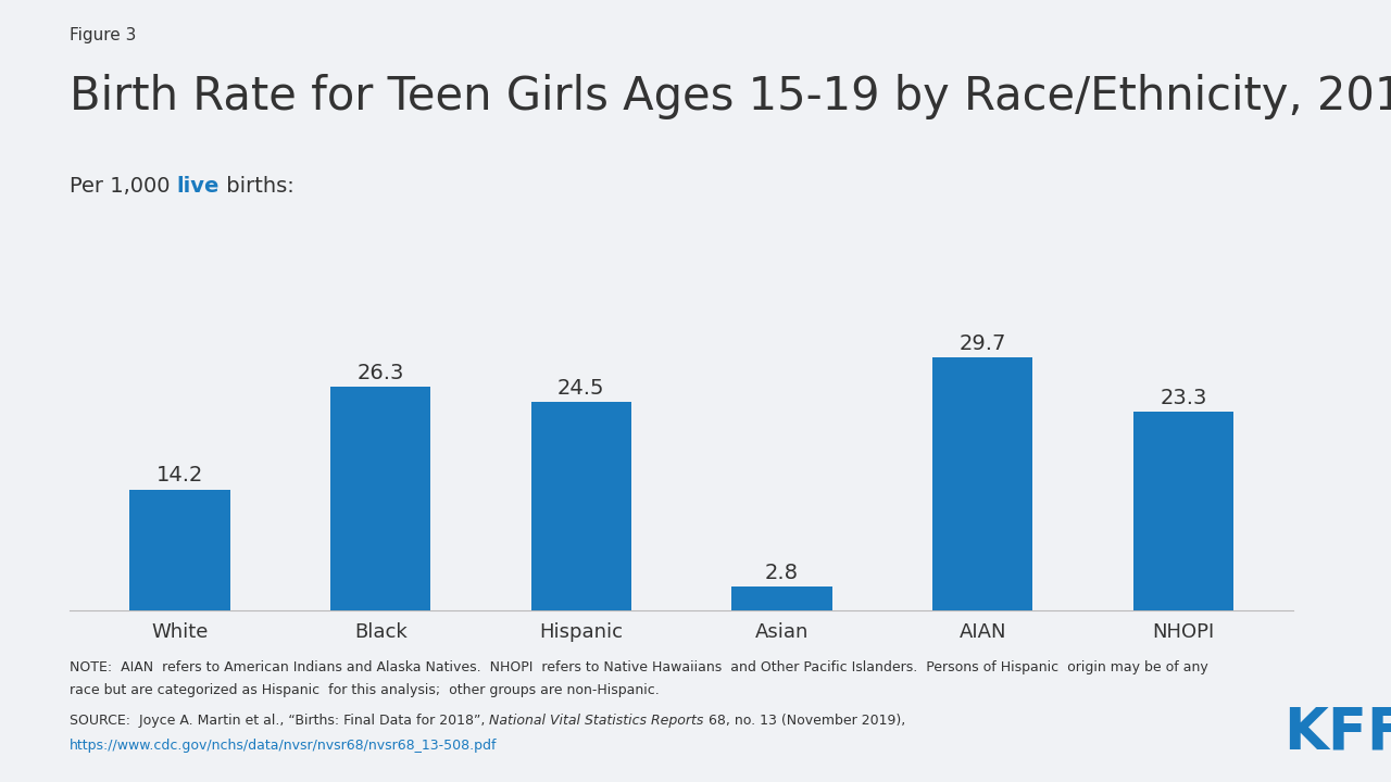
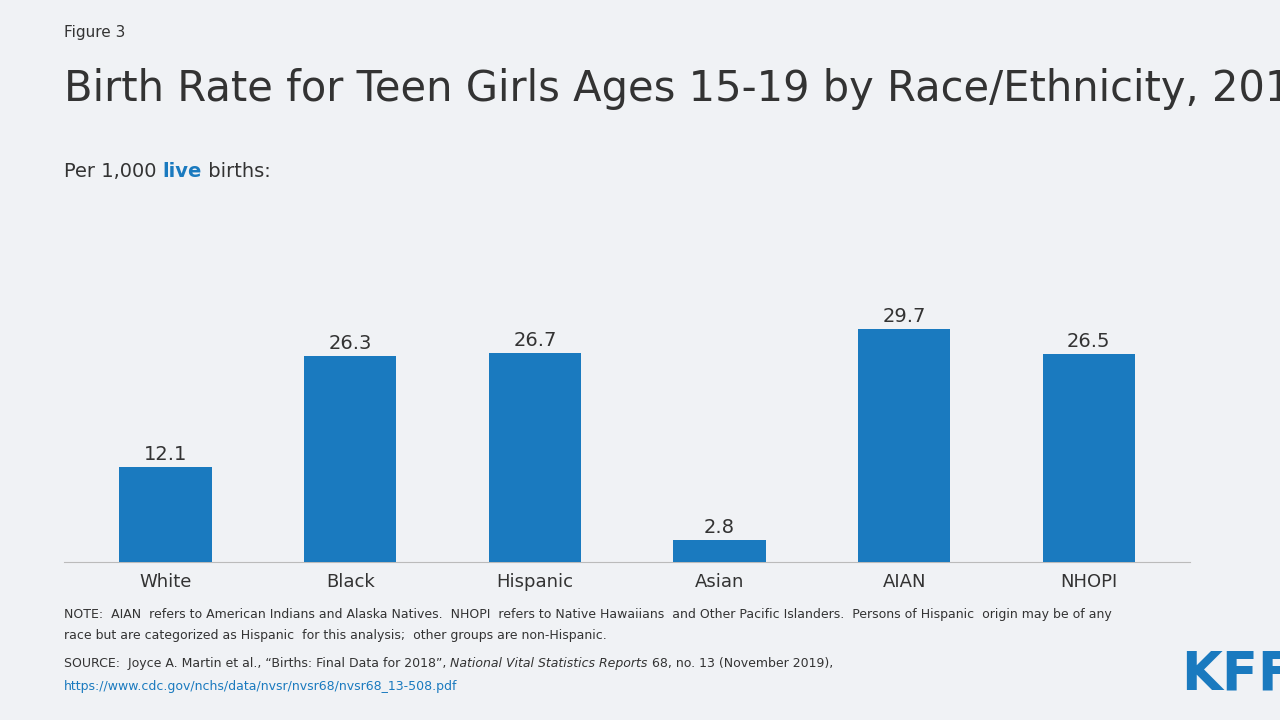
White: 14.2 -> 12.1
Hispanic: 24.5 -> 26.7
NHOPI: 23.3 -> 26.5
